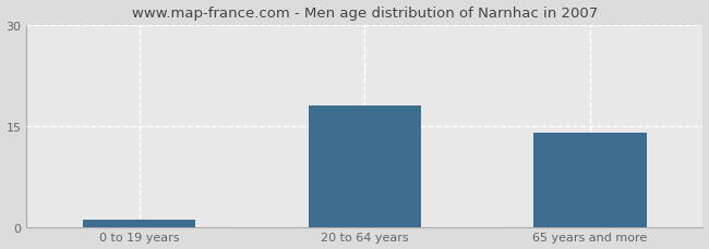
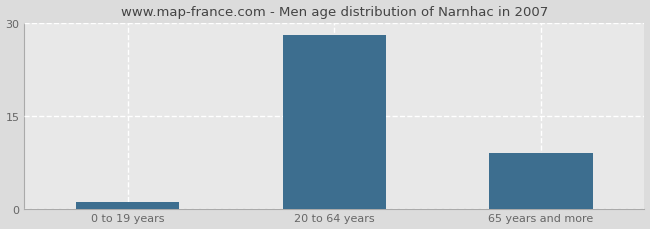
20 to 64 years: 18 -> 28
65 years and more: 14 -> 9
